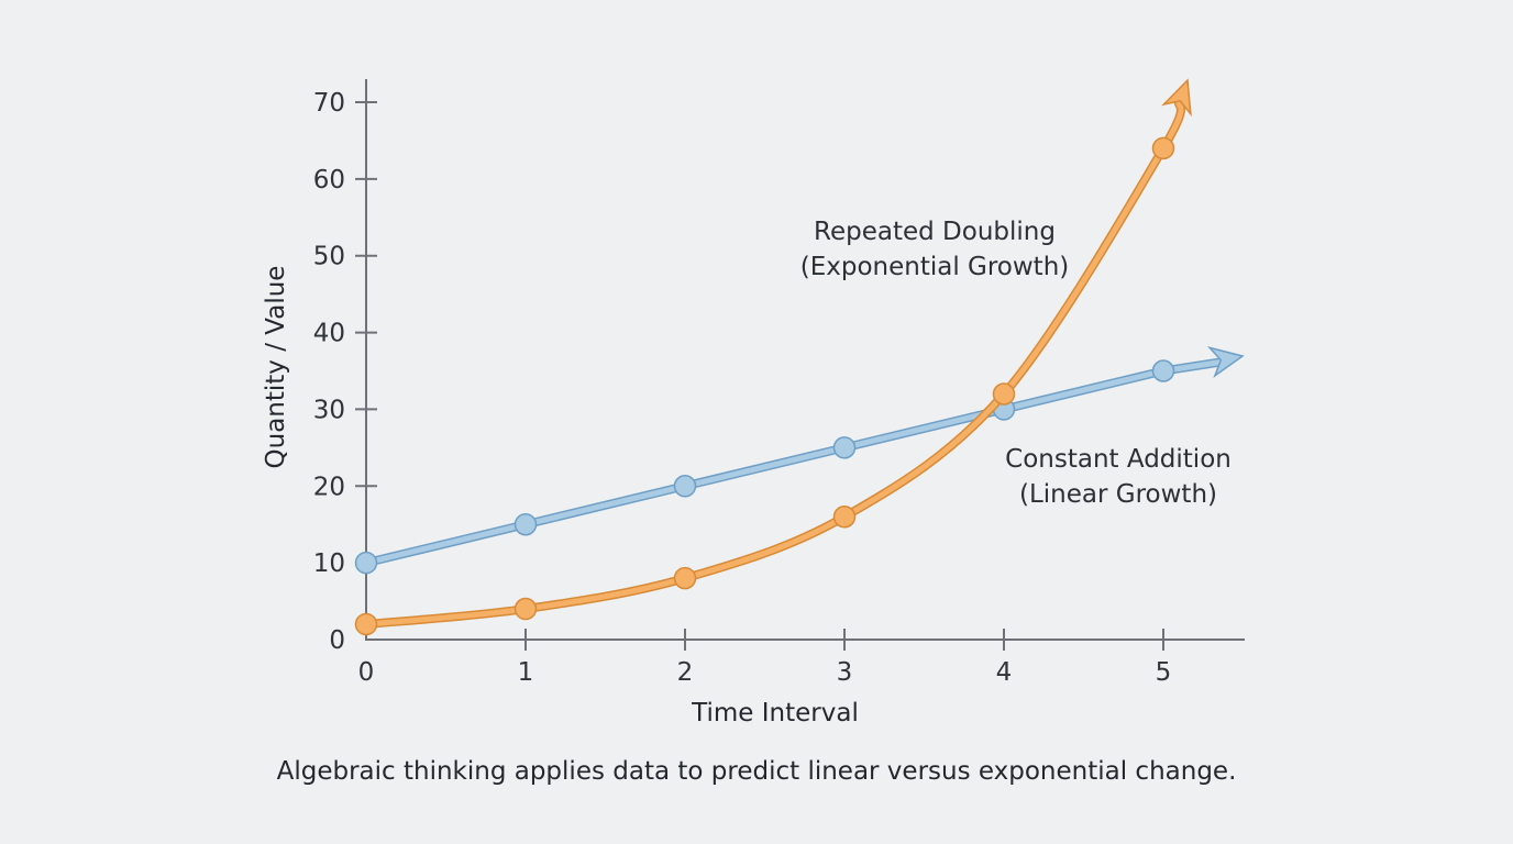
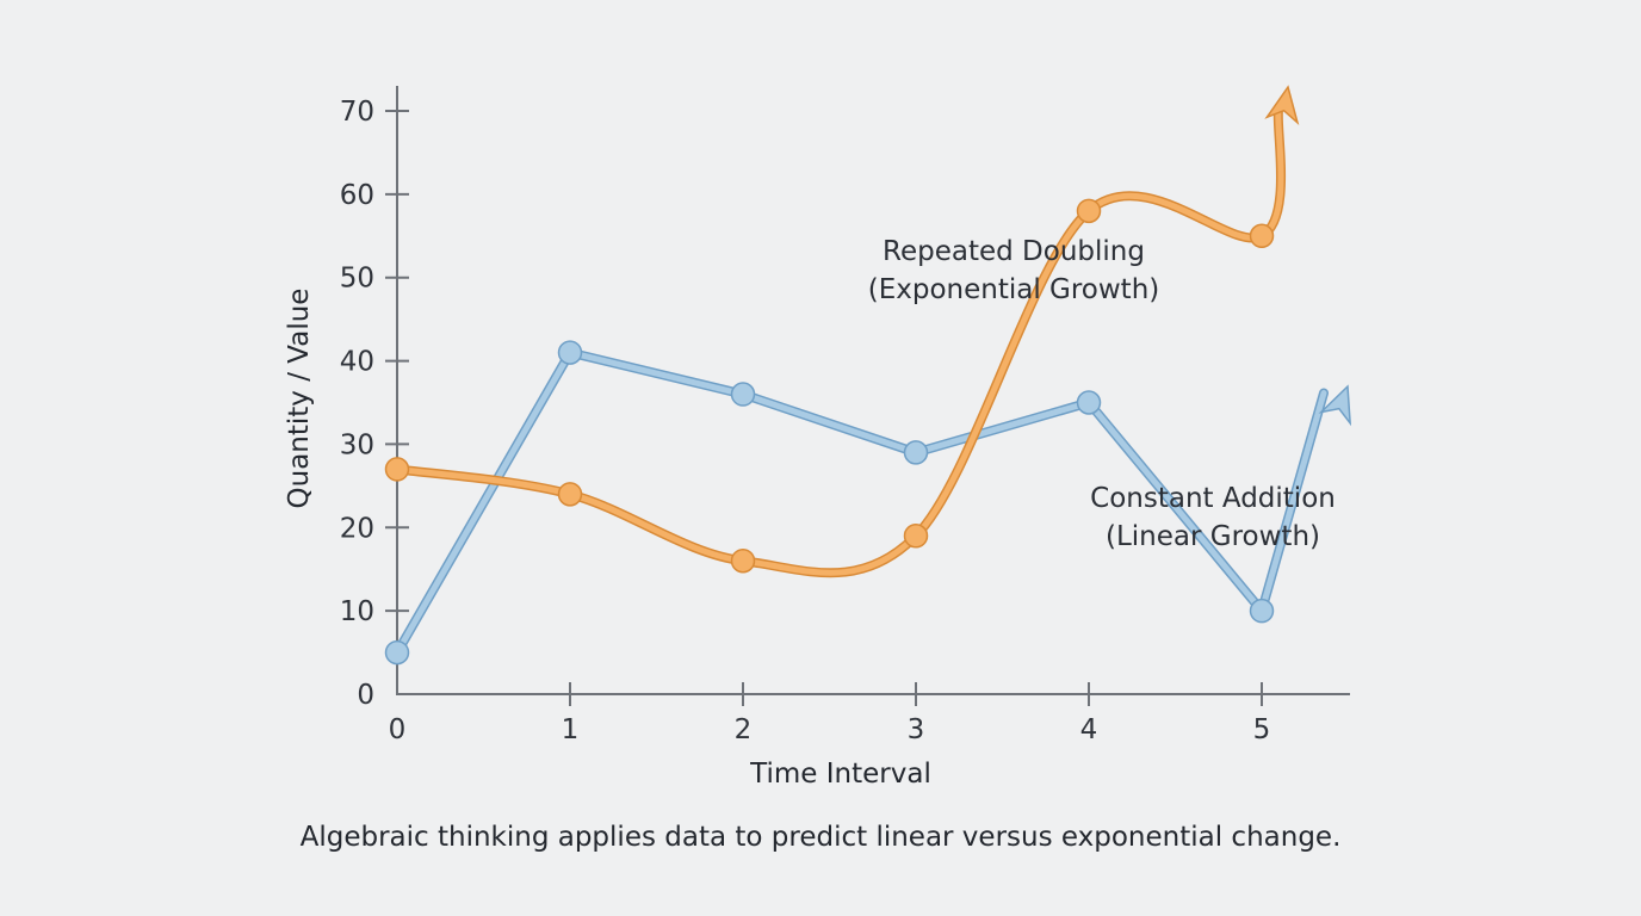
Constant Addition (Linear Growth)/0: 10 -> 5
Repeated Doubling (Exponential Growth)/0: 2 -> 27
Constant Addition (Linear Growth)/1: 15 -> 41
Repeated Doubling (Exponential Growth)/1: 4 -> 24
Constant Addition (Linear Growth)/2: 20 -> 36
Repeated Doubling (Exponential Growth)/2: 8 -> 16
Constant Addition (Linear Growth)/3: 25 -> 29
Repeated Doubling (Exponential Growth)/3: 16 -> 19
Constant Addition (Linear Growth)/4: 30 -> 35
Repeated Doubling (Exponential Growth)/4: 32 -> 58
Constant Addition (Linear Growth)/5: 35 -> 10
Repeated Doubling (Exponential Growth)/5: 64 -> 55
